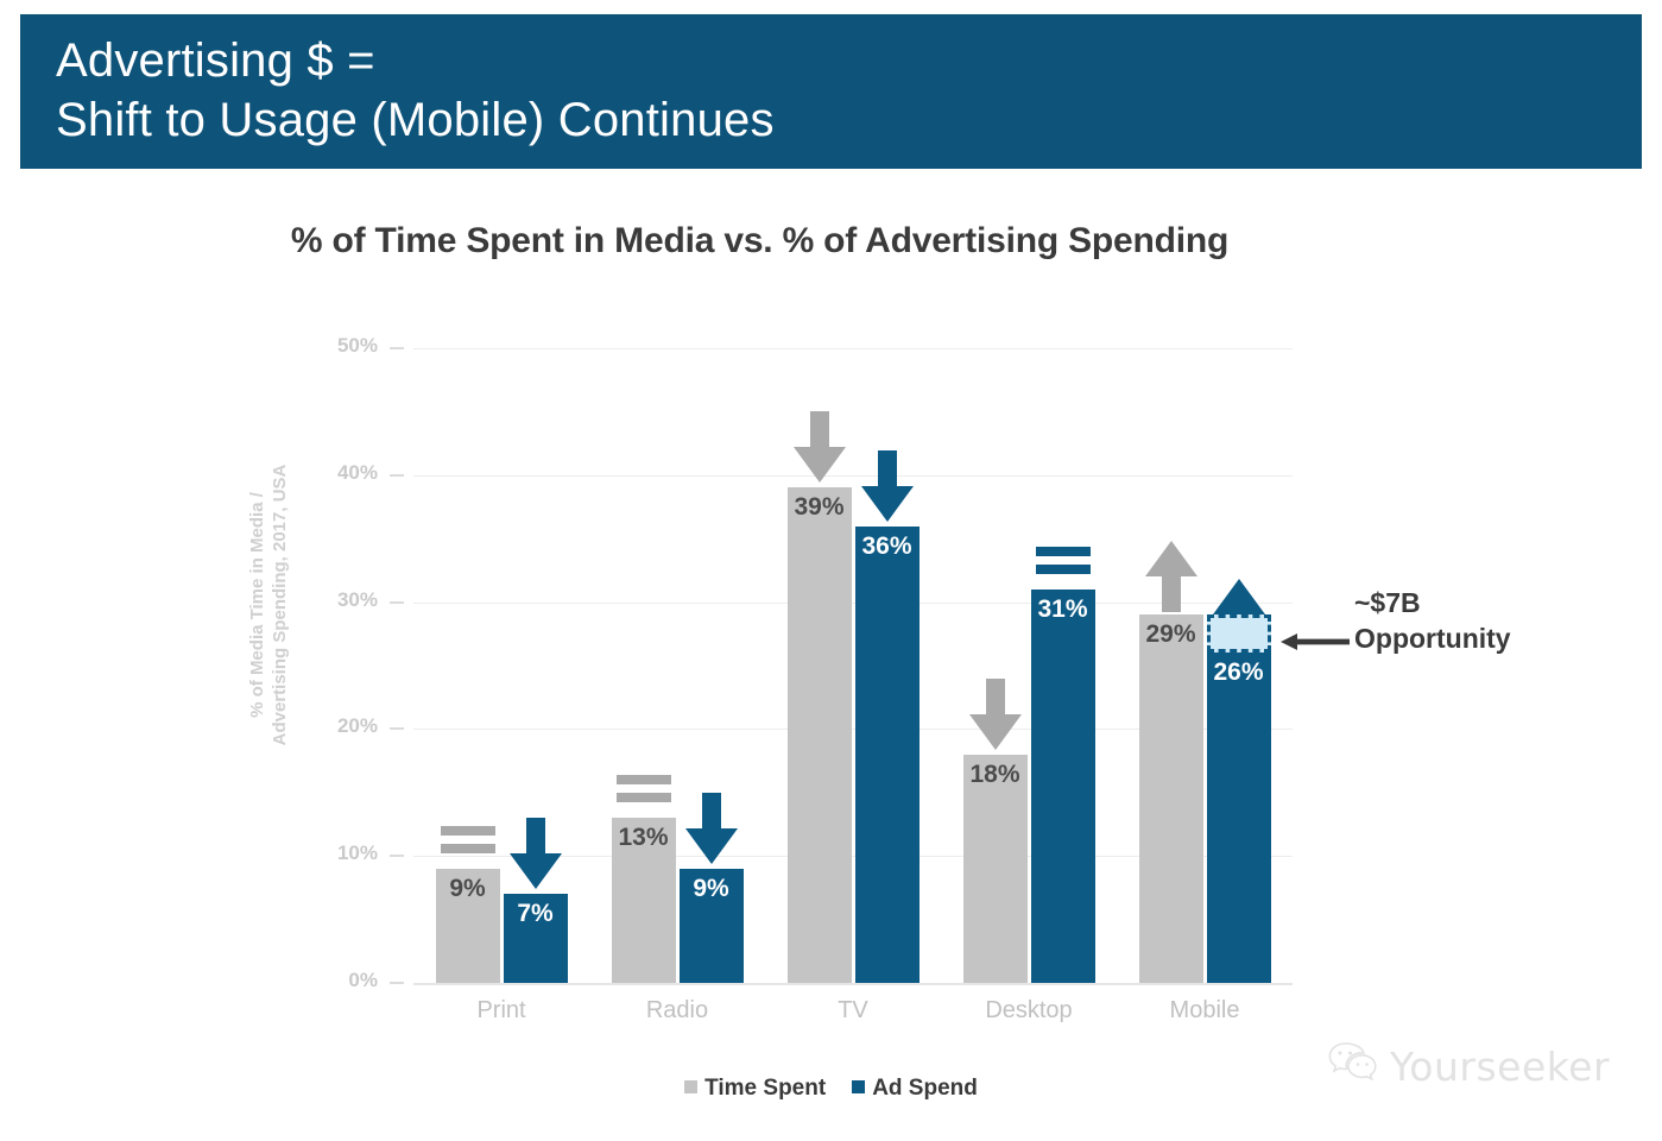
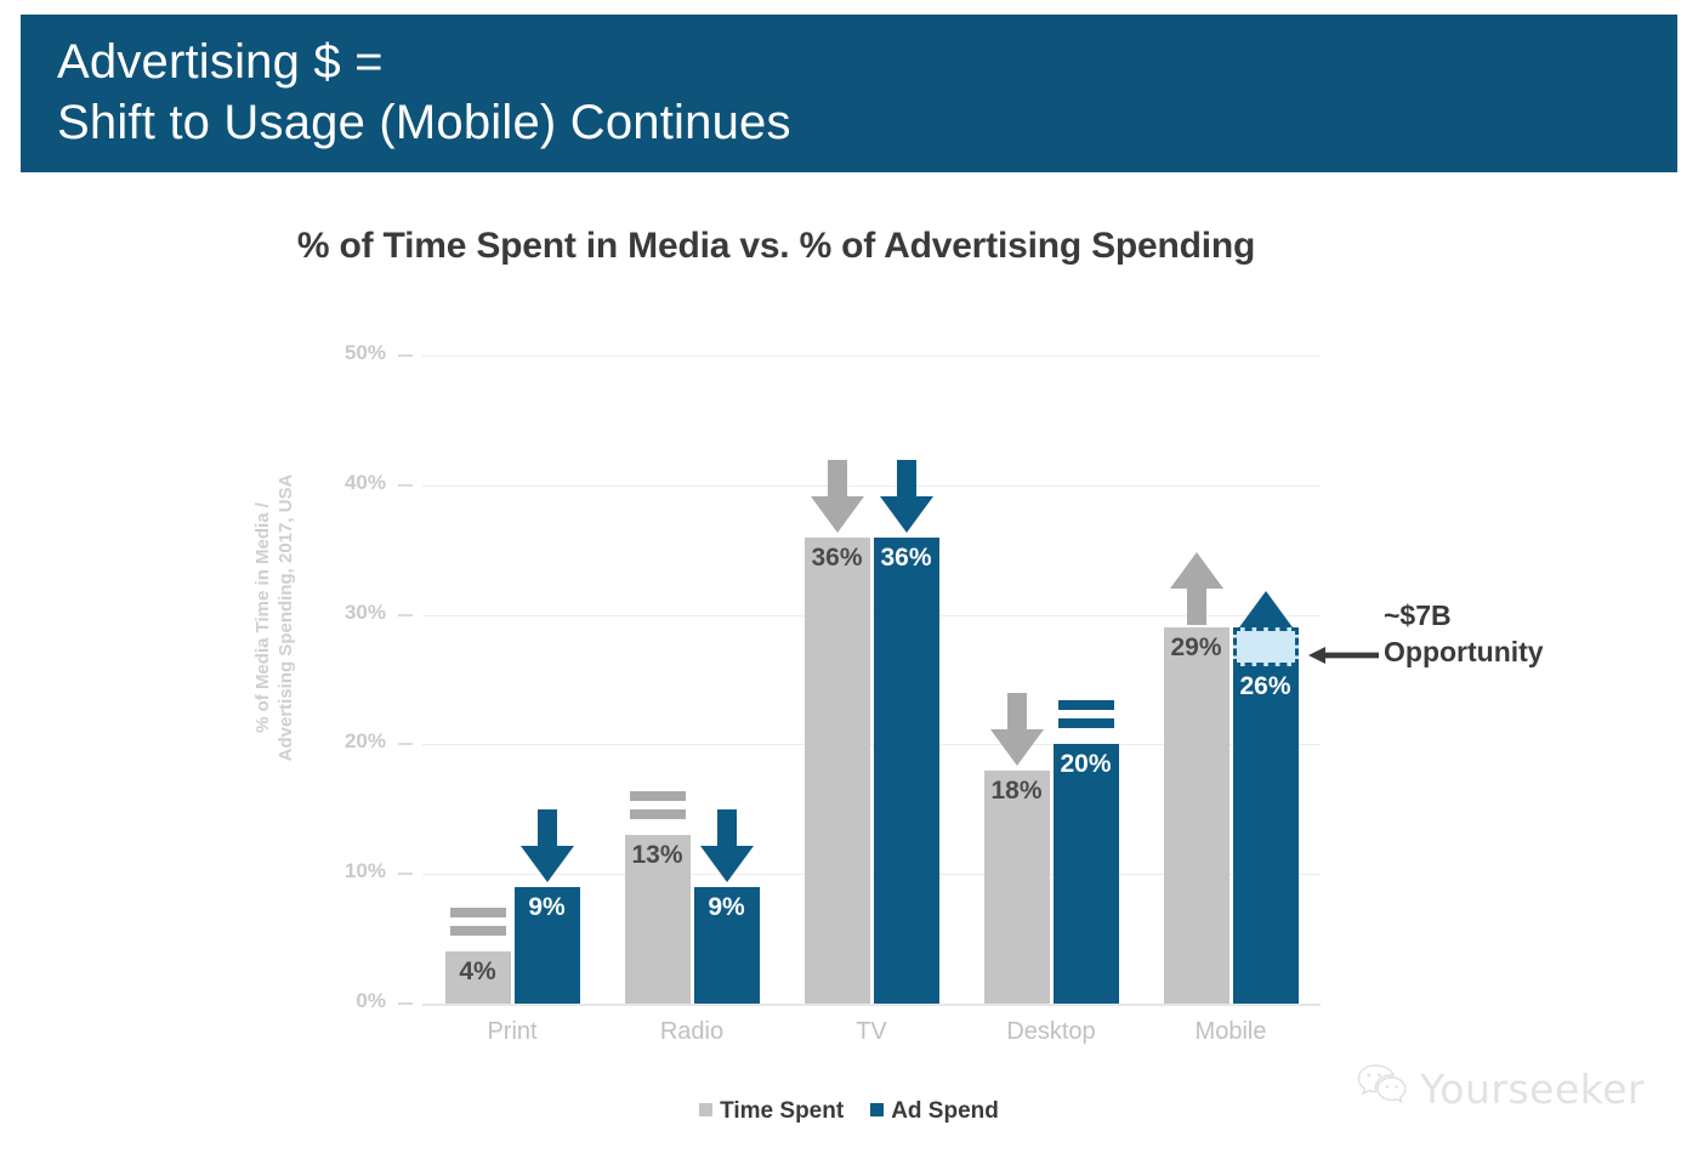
Time Spent/Print: 9% -> 4%
Ad Spend/Print: 7% -> 9%
Time Spent/TV: 39% -> 36%
Ad Spend/Desktop: 31% -> 20%
